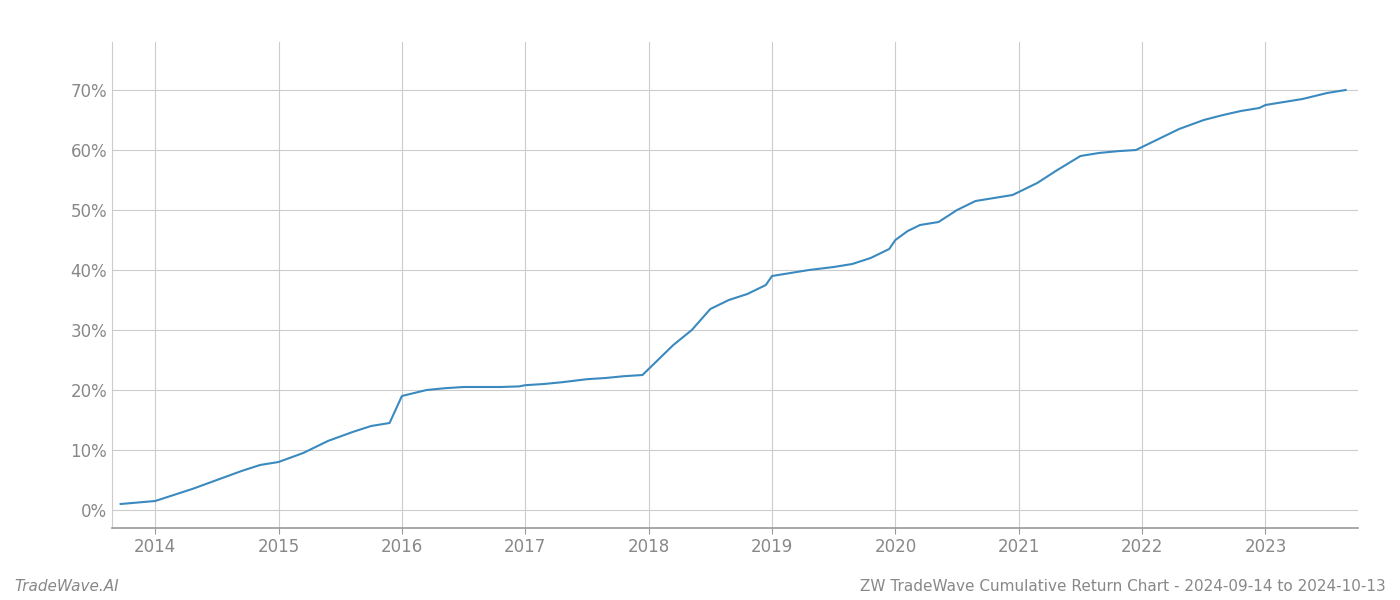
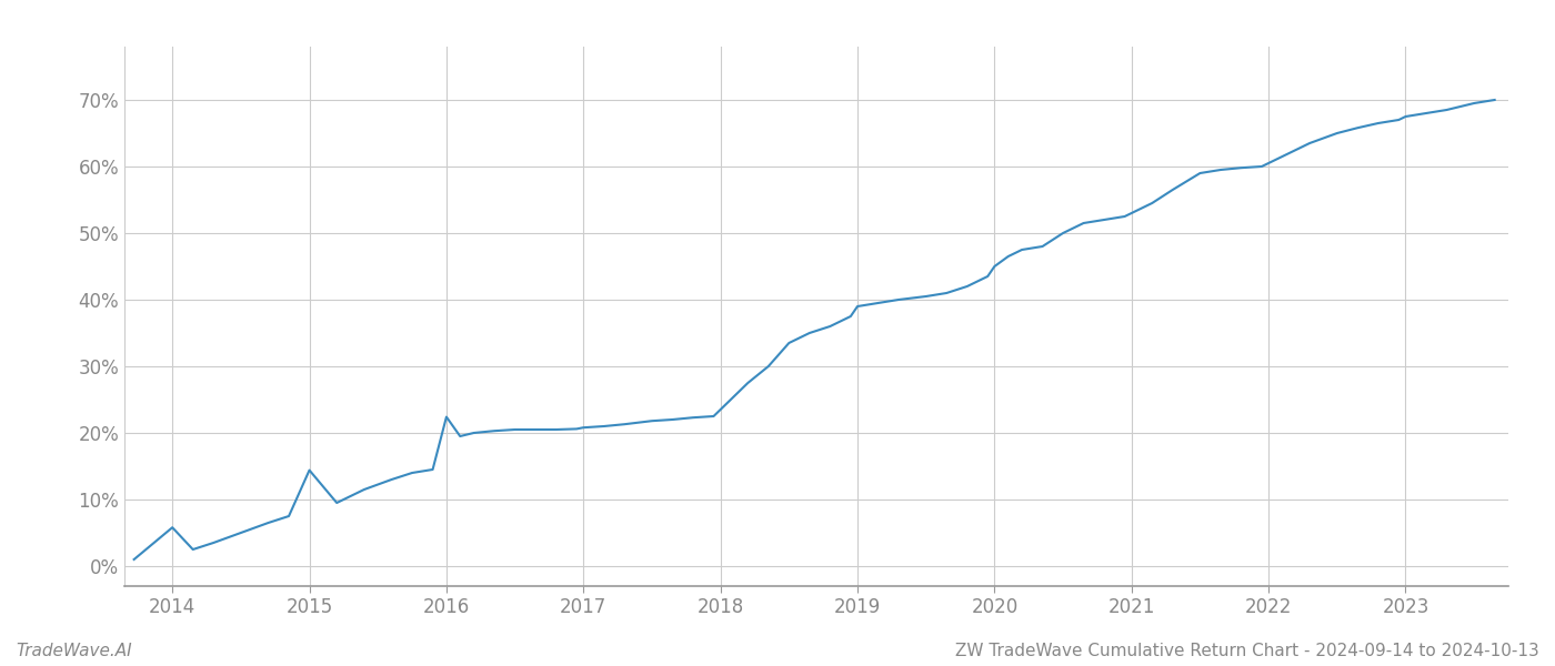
2014: 1.5% -> 5.8%
2015: 8.0% -> 14.4%
2016: 19.0% -> 22.4%
